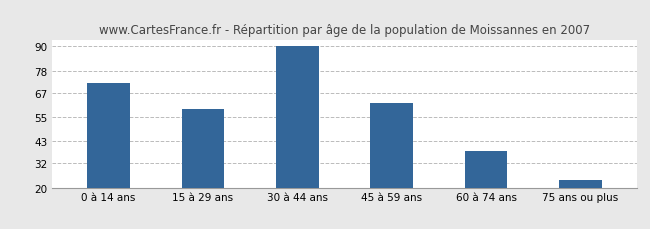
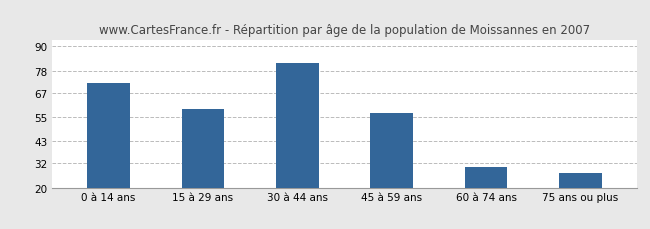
30 à 44 ans: 90 -> 82
45 à 59 ans: 62 -> 57
60 à 74 ans: 38 -> 30
75 ans ou plus: 24 -> 27
